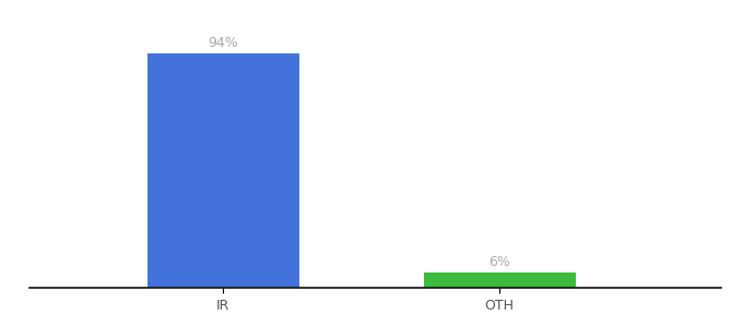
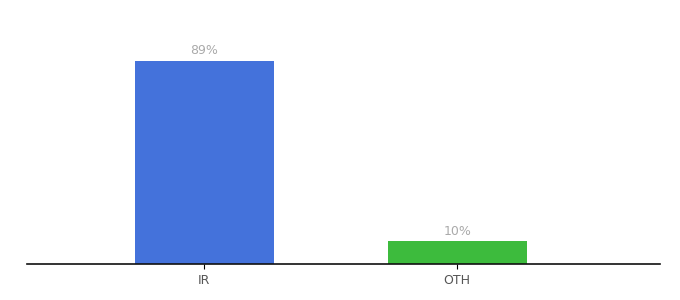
IR: 94% -> 89%
OTH: 6% -> 10%
